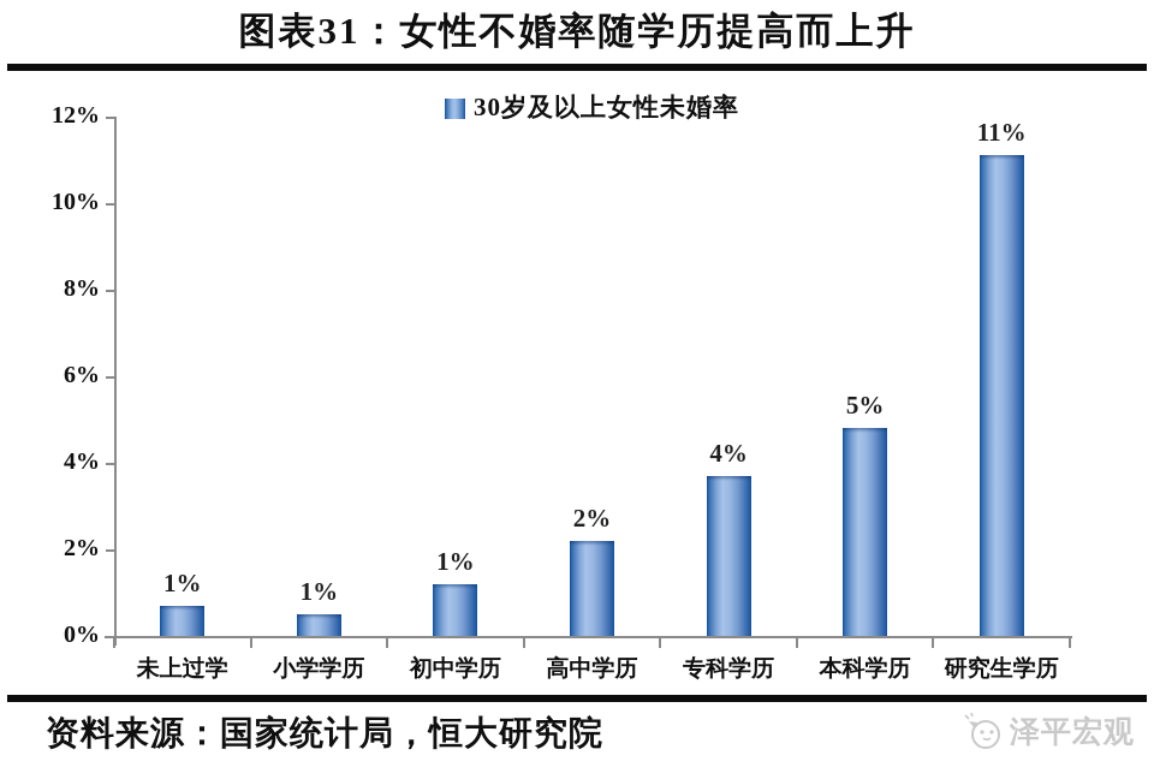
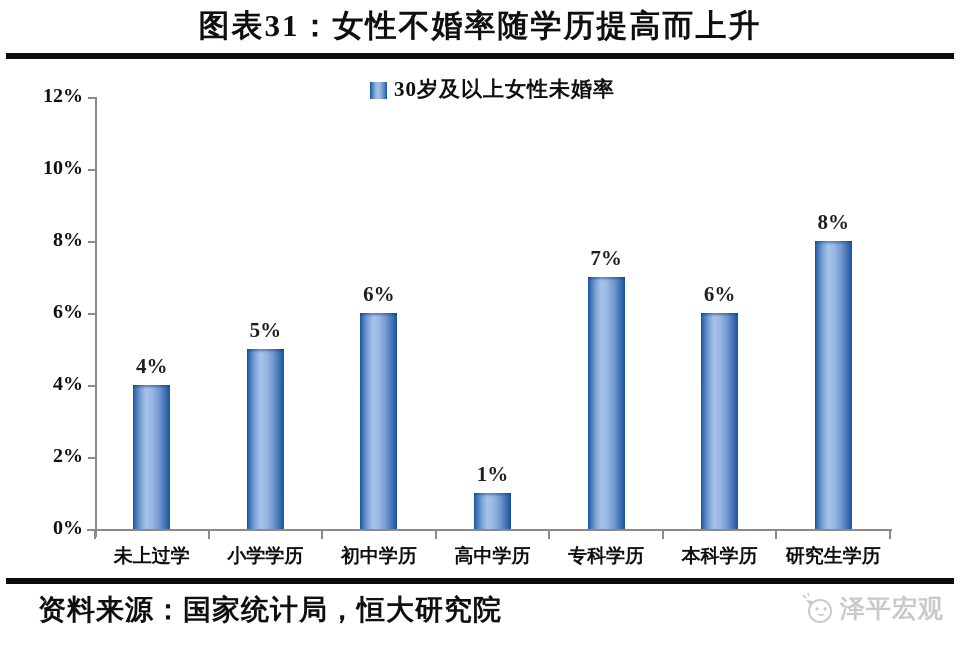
未上过学: 1% -> 4%
小学学历: 1% -> 5%
初中学历: 1% -> 6%
高中学历: 2% -> 1%
专科学历: 4% -> 7%
本科学历: 5% -> 6%
研究生学历: 11% -> 8%
